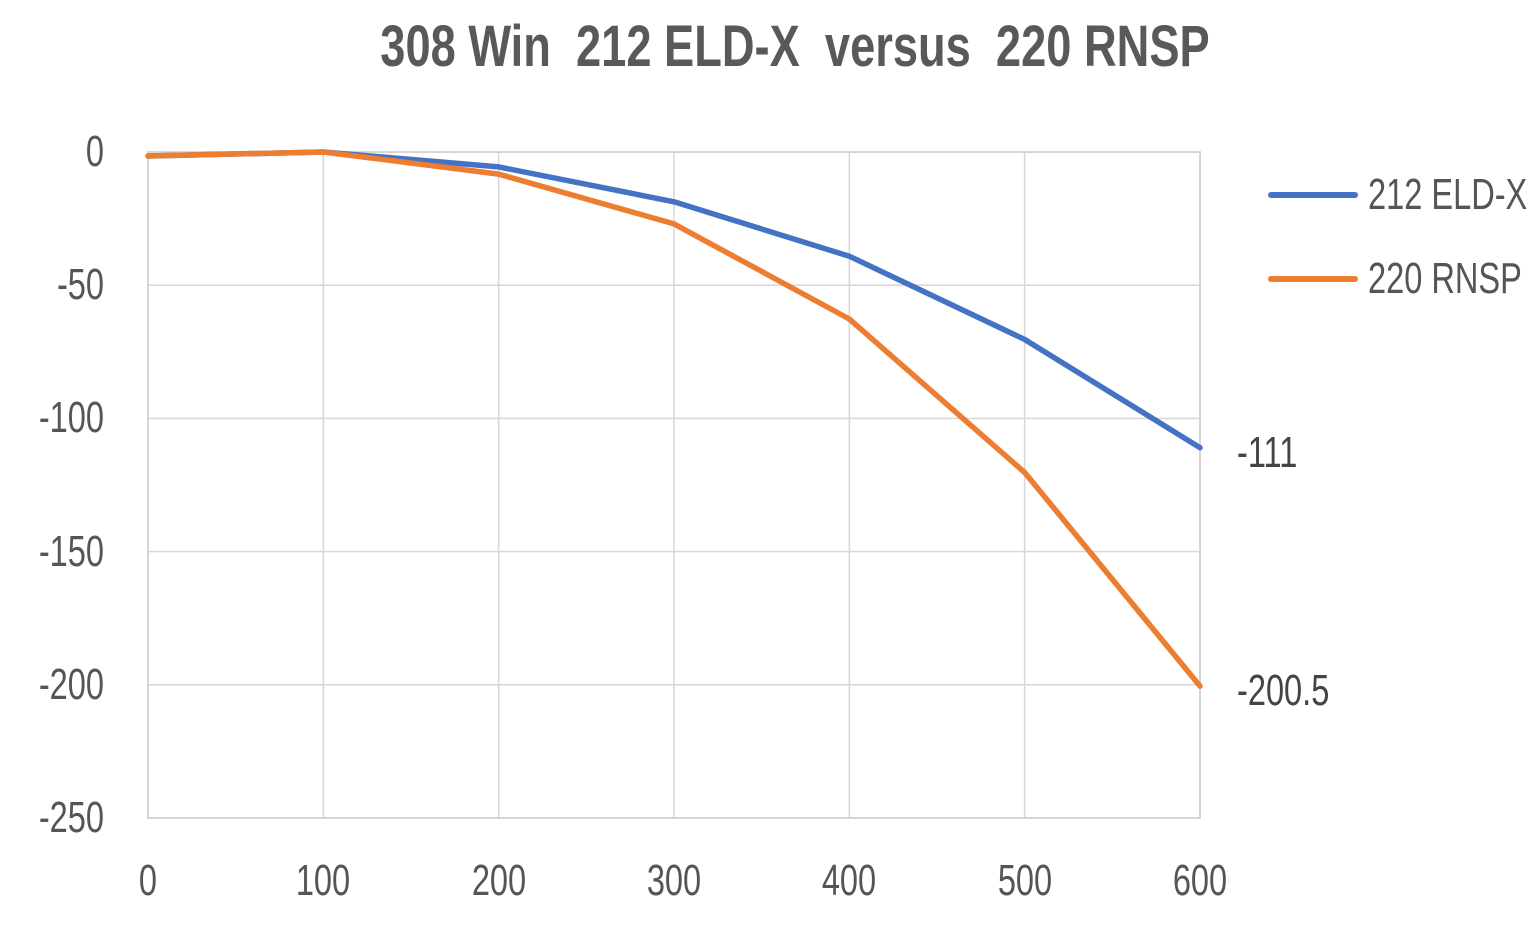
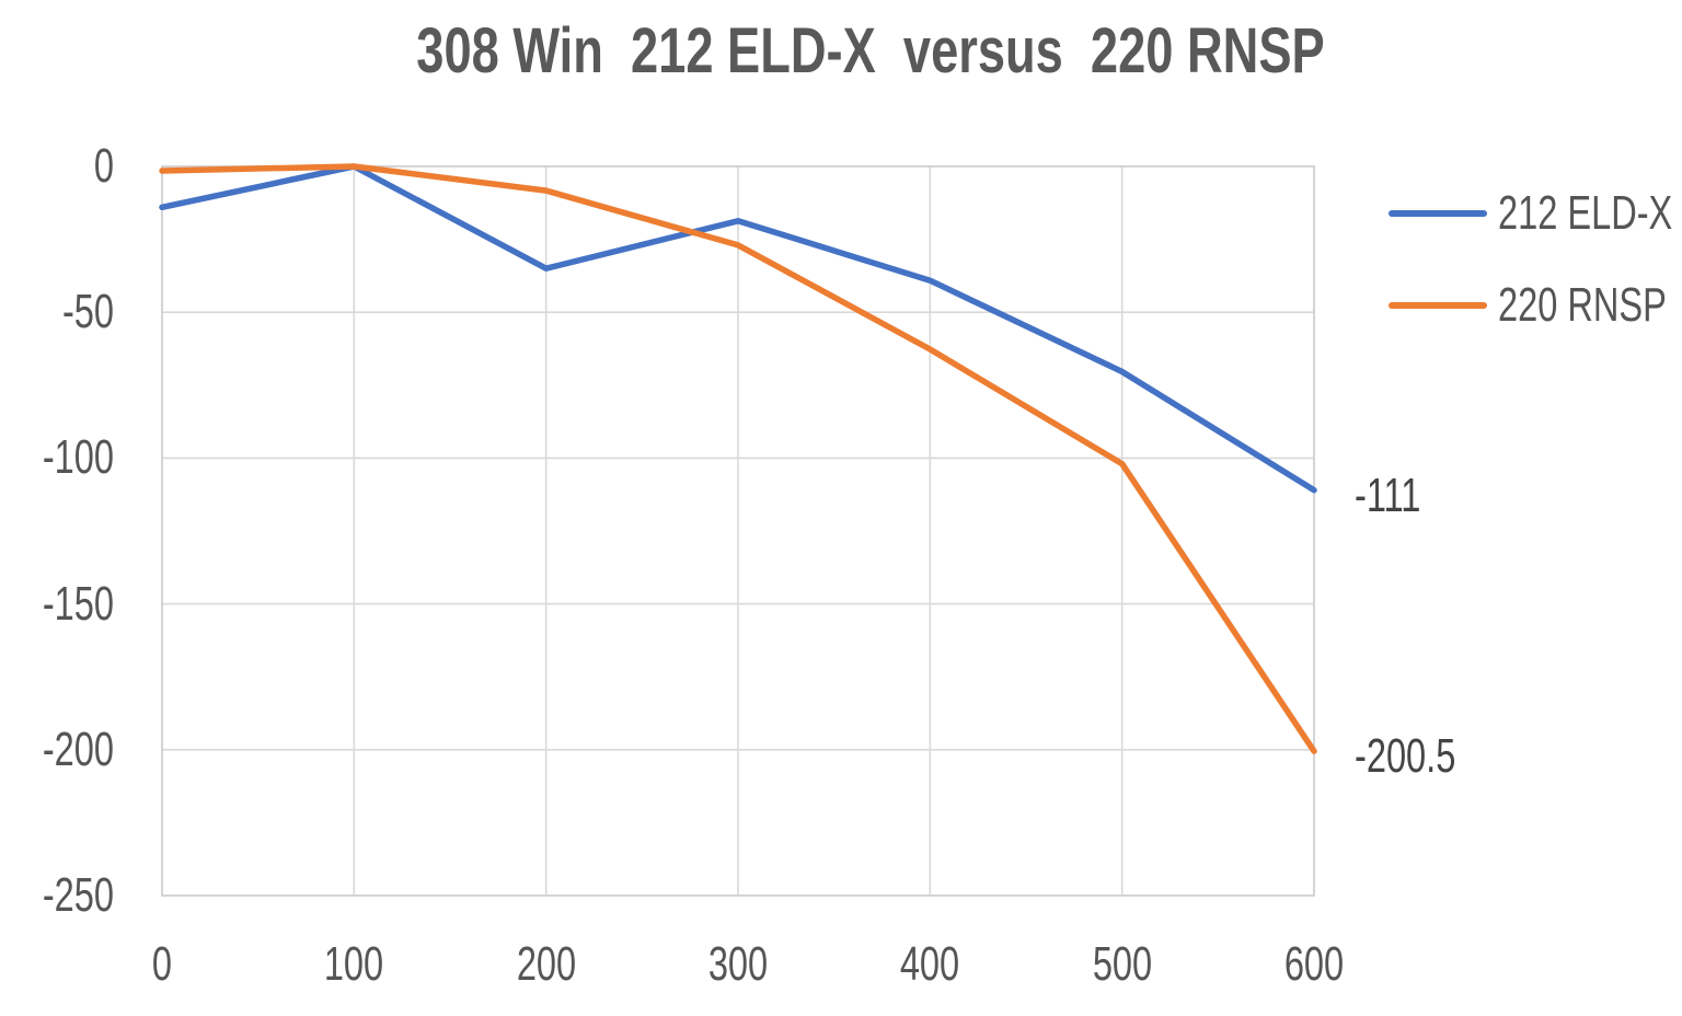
212 ELD-X/0: -2 -> -14
212 ELD-X/200: -6 -> -35
220 RNSP/500: -120 -> -102
